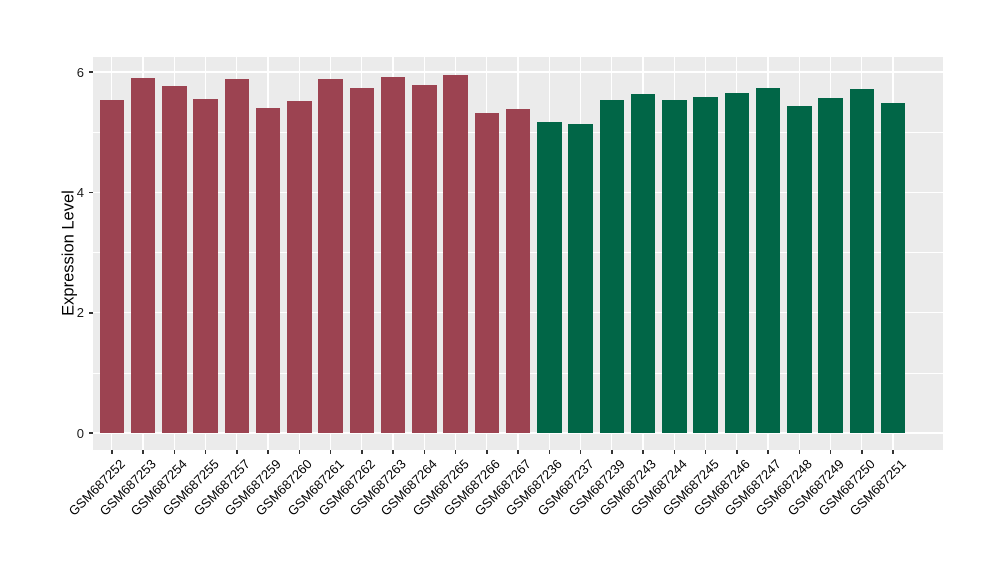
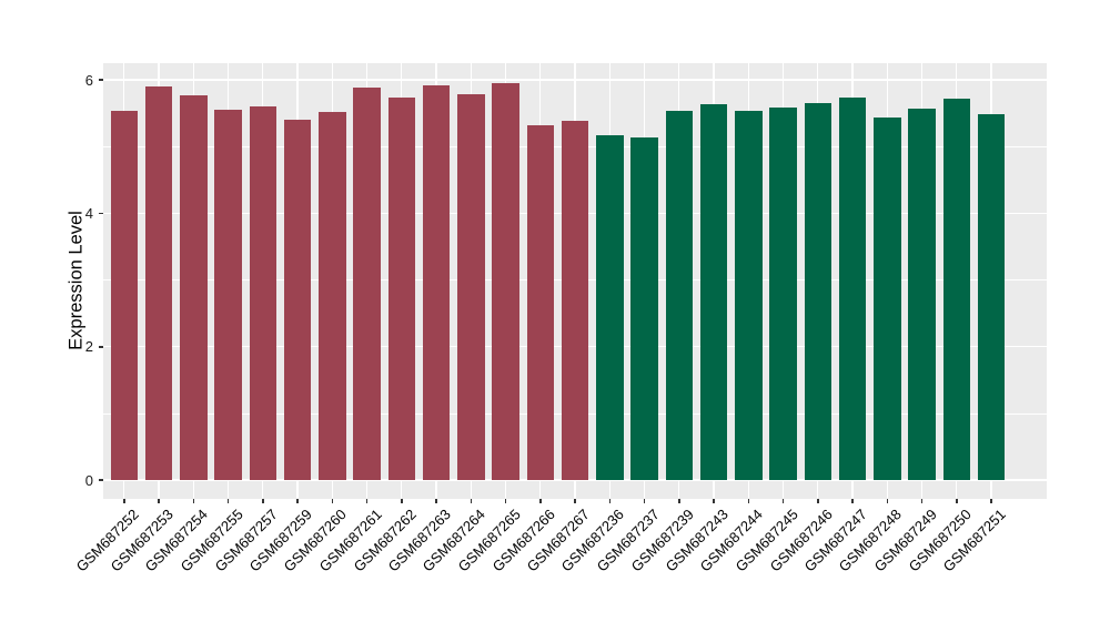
GSM687257: 5.9 -> 5.6
